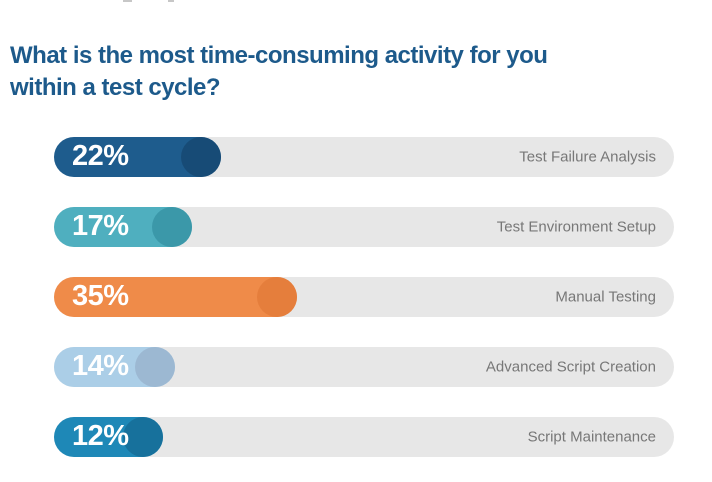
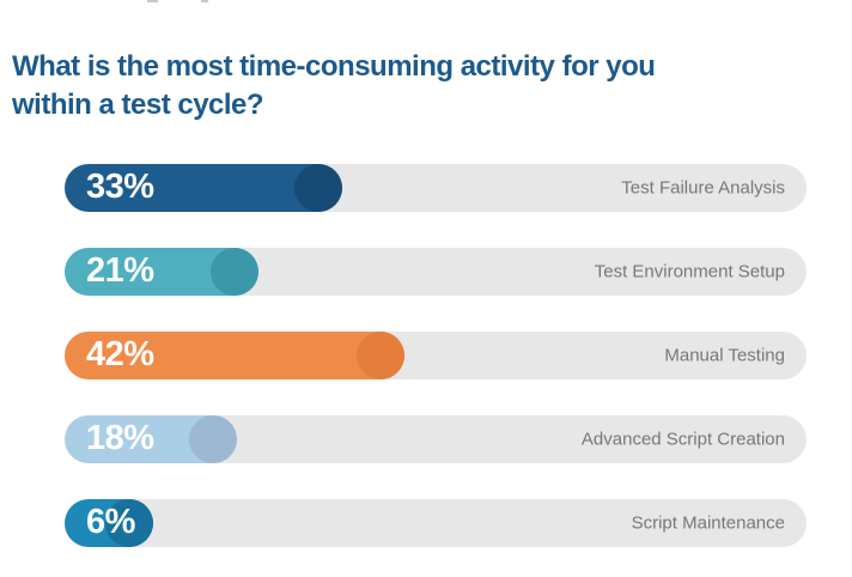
Test Failure Analysis: 22% -> 33%
Test Environment Setup: 17% -> 21%
Manual Testing: 35% -> 42%
Advanced Script Creation: 14% -> 18%
Script Maintenance: 12% -> 6%
